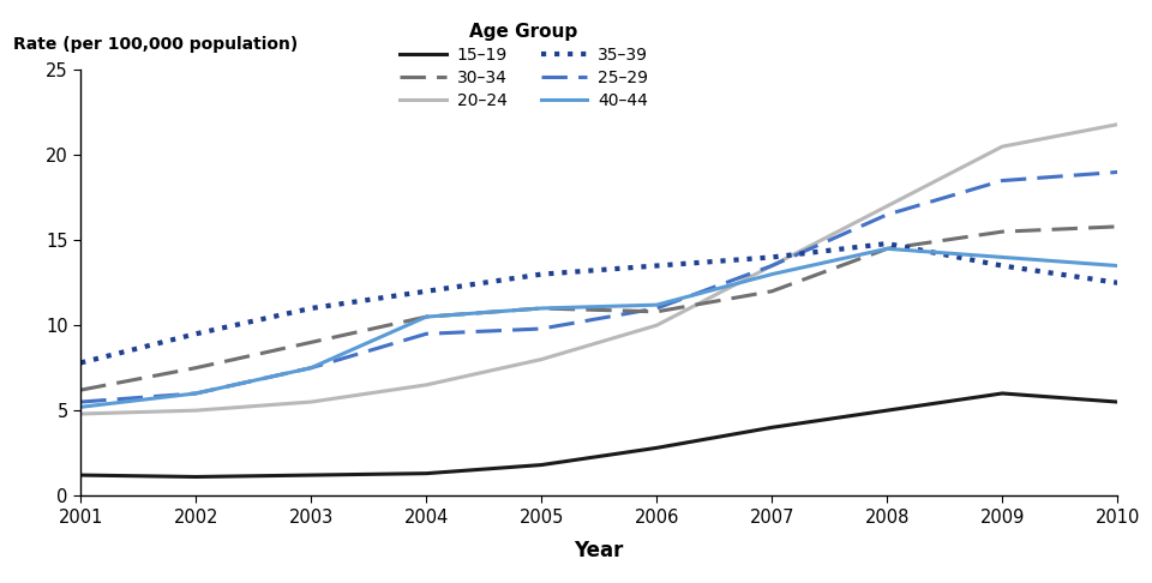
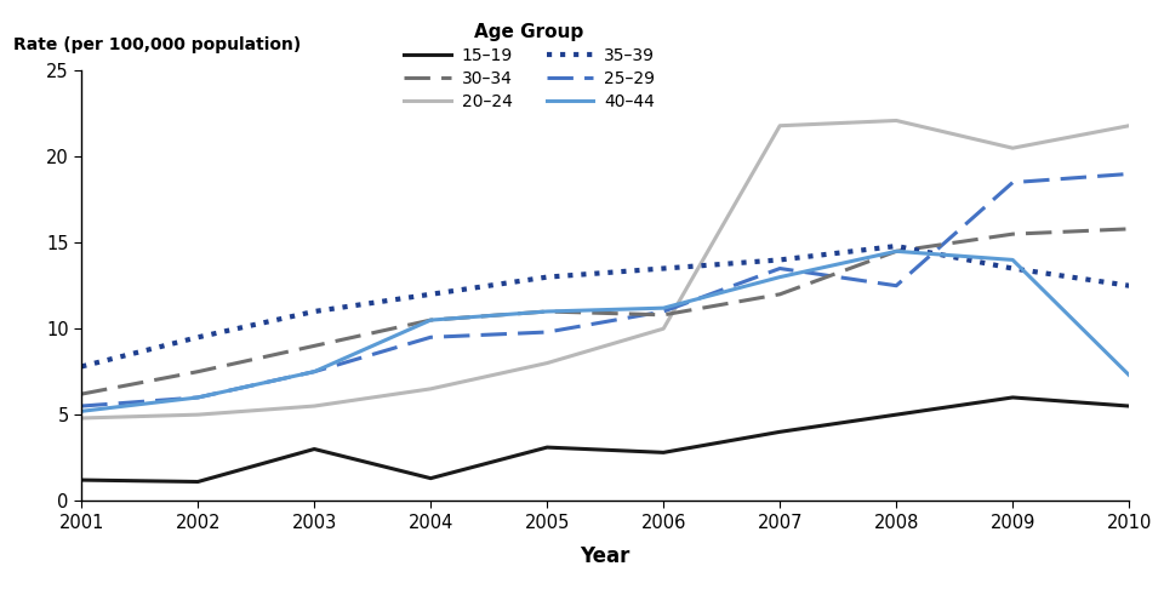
15–19/2003: 1.2 -> 3.0
15–19/2005: 1.8 -> 3.1
20–24/2007: 13.5 -> 21.8
20–24/2008: 17.0 -> 22.1
25–29/2008: 16.5 -> 12.5
40–44/2010: 13.5 -> 7.3
